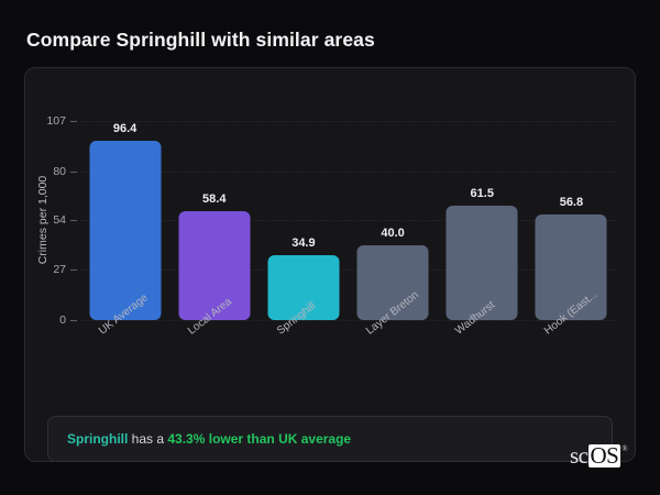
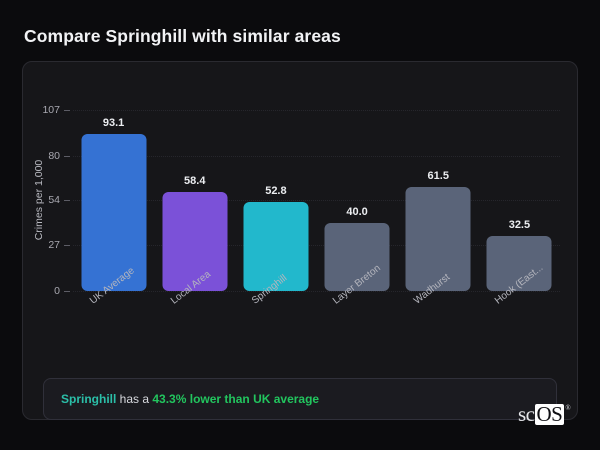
UK Average: 96.4 -> 93.1
Springhill: 34.9 -> 52.8
Hook (East...: 56.8 -> 32.5
